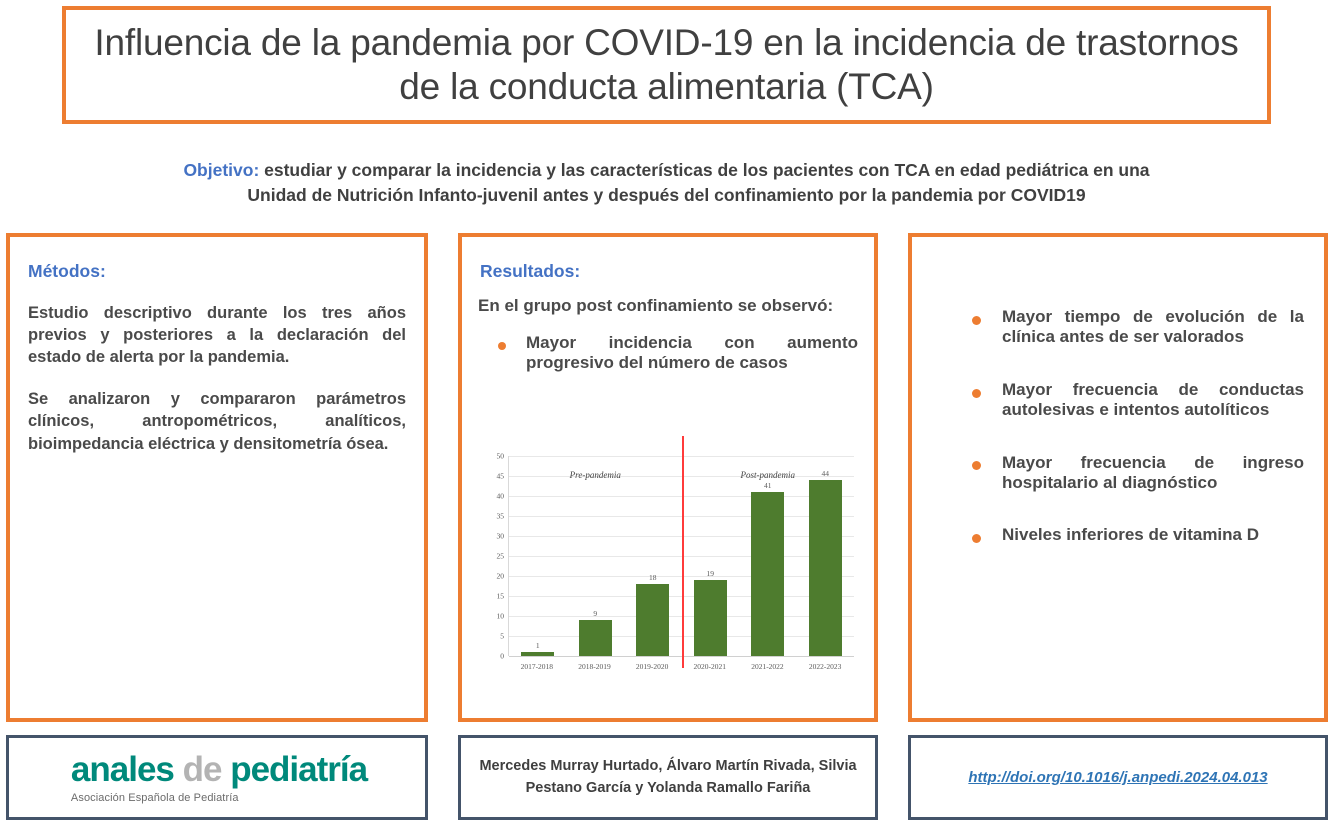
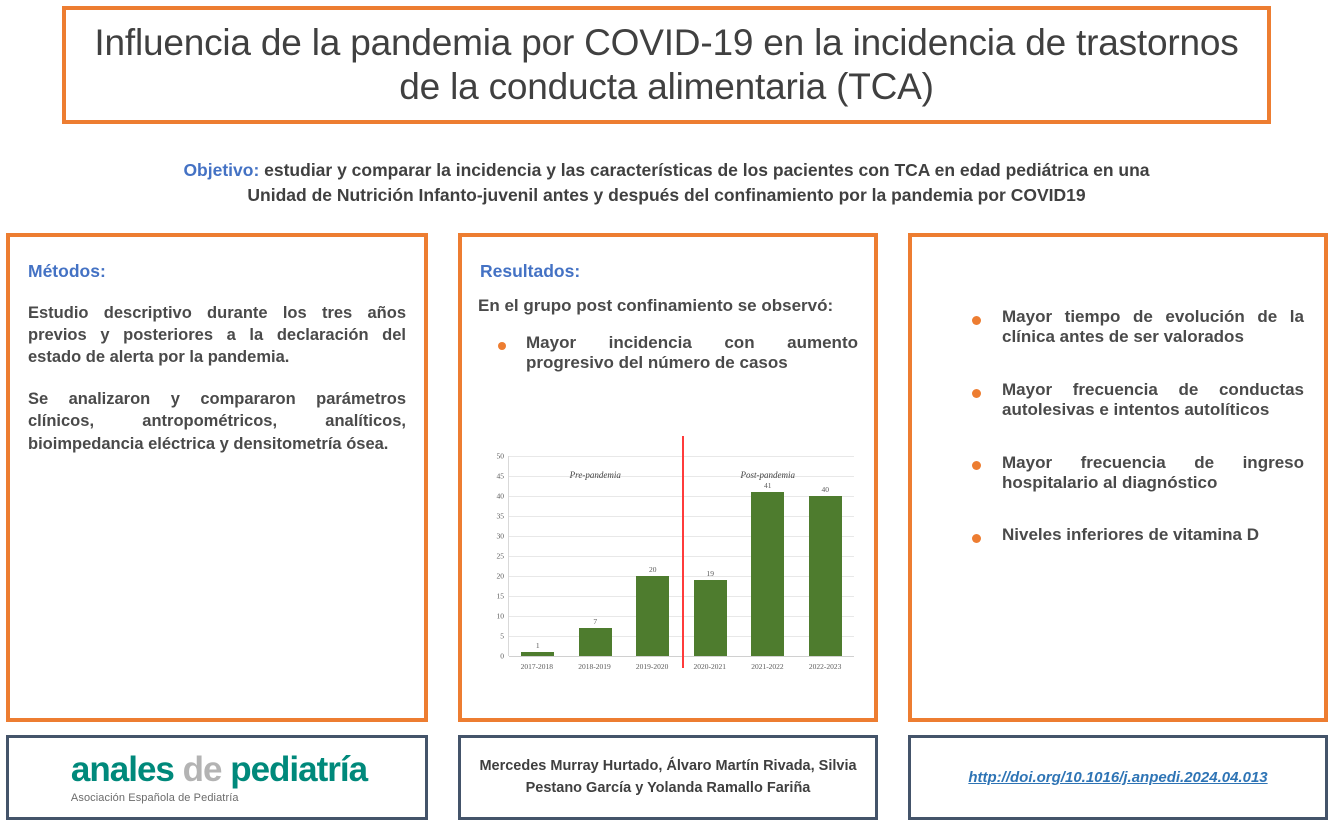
2018-2019: 9 -> 7
2019-2020: 18 -> 20
2022-2023: 44 -> 40
